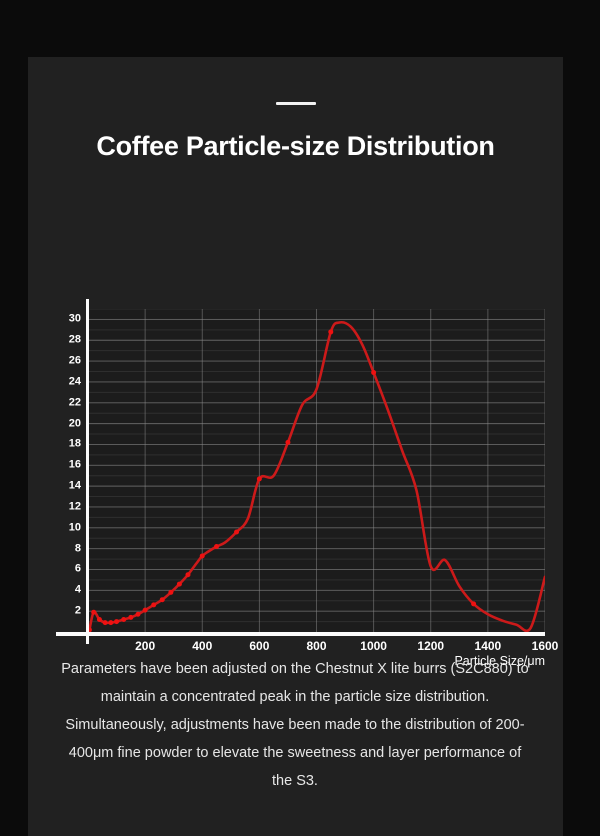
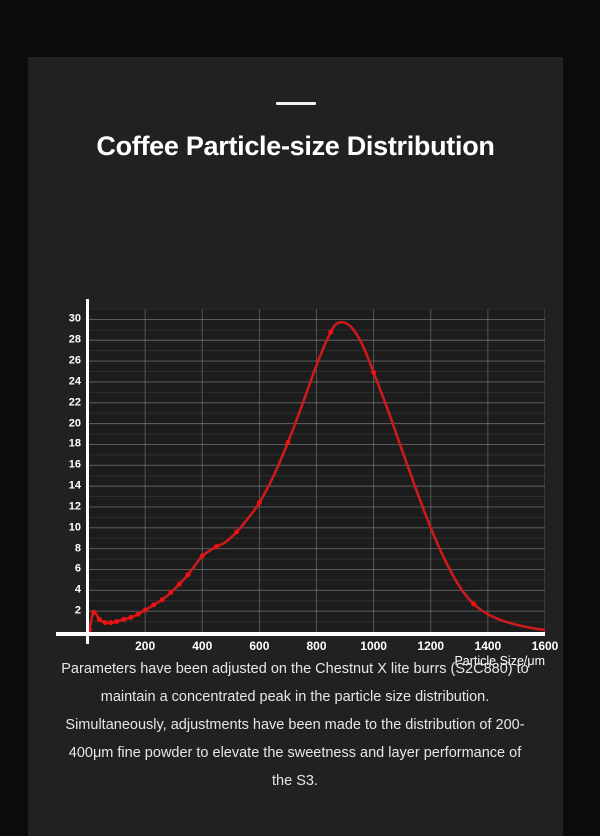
600: 14.7 -> 12.4
800: 23.3 -> 25.6
1200: 6.3 -> 10.0
1600: 5.3 -> 0.2
